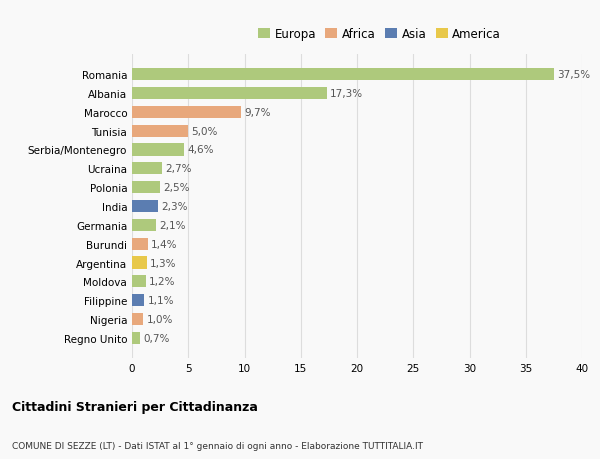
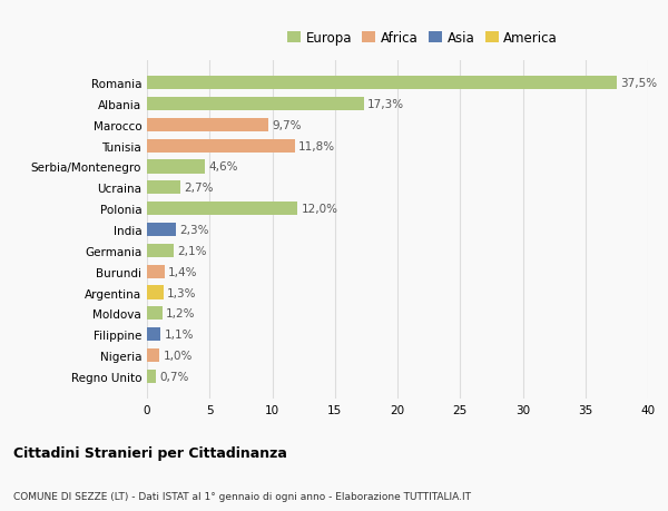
Tunisia: 5,0% -> 11,8%
Polonia: 2,5% -> 12,0%
